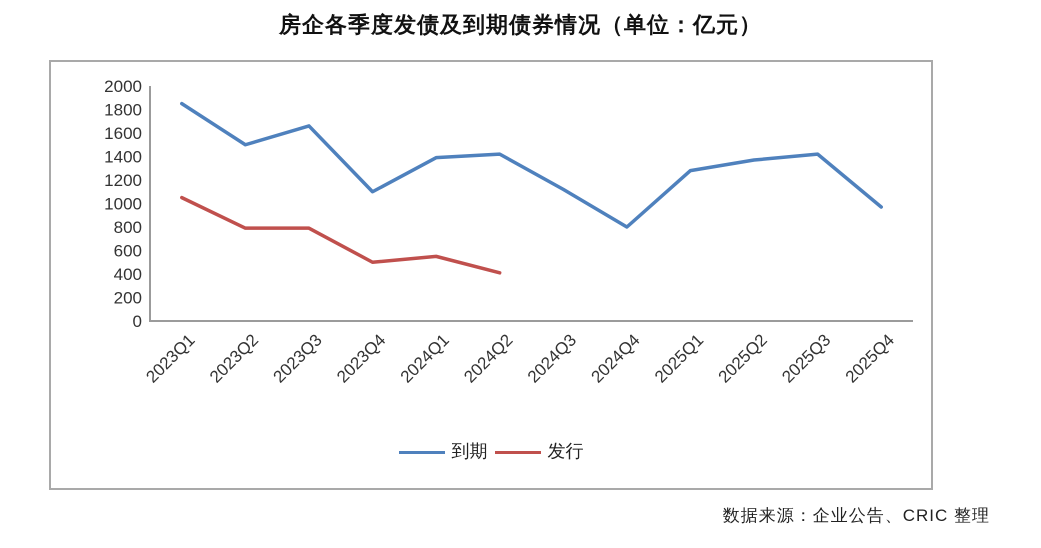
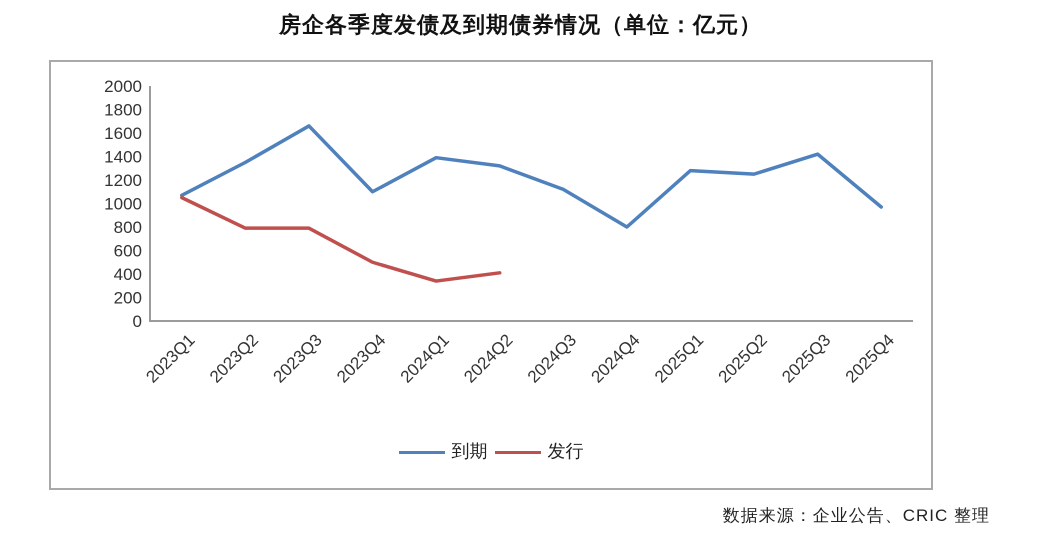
到期/2023Q1: 1850 -> 1070
到期/2023Q2: 1500 -> 1350
发行/2024Q1: 550 -> 340
到期/2024Q2: 1420 -> 1320
到期/2025Q2: 1370 -> 1250
